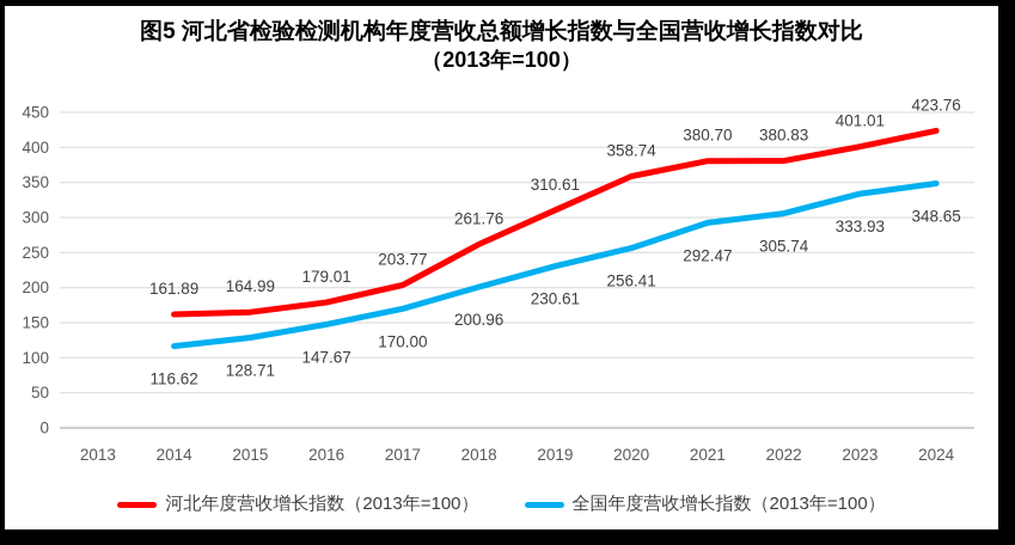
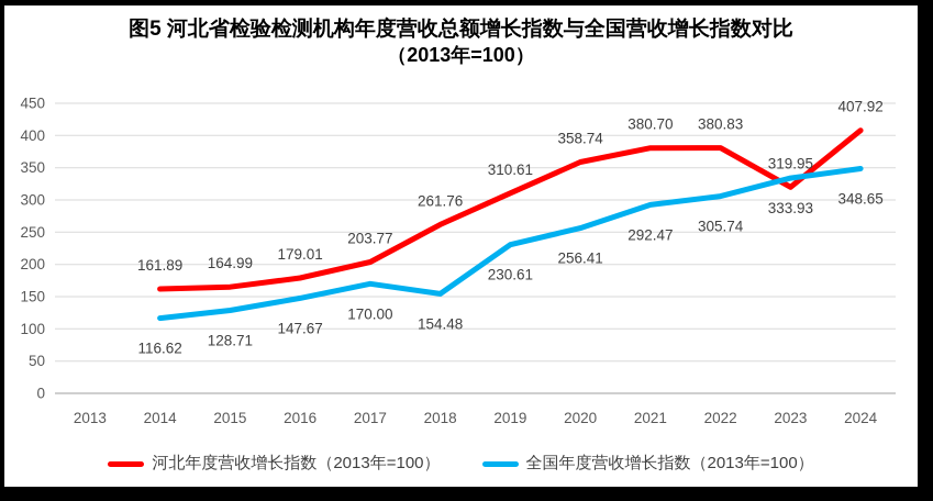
全国年度营收增长指数（2013年=100）/2018: 200.96 -> 154.48
河北年度营收增长指数（2013年=100）/2023: 401.01 -> 319.95
河北年度营收增长指数（2013年=100）/2024: 423.76 -> 407.92
